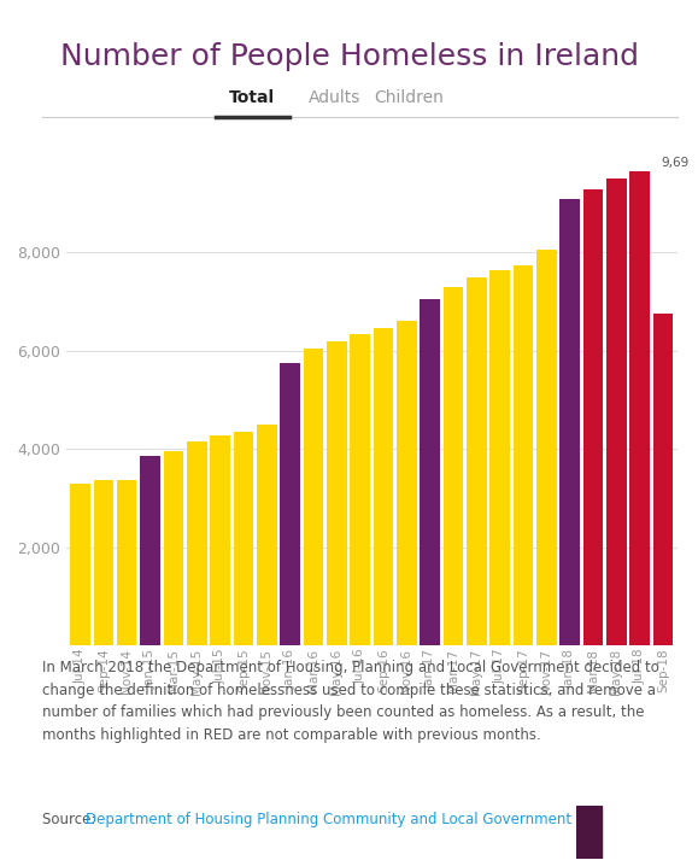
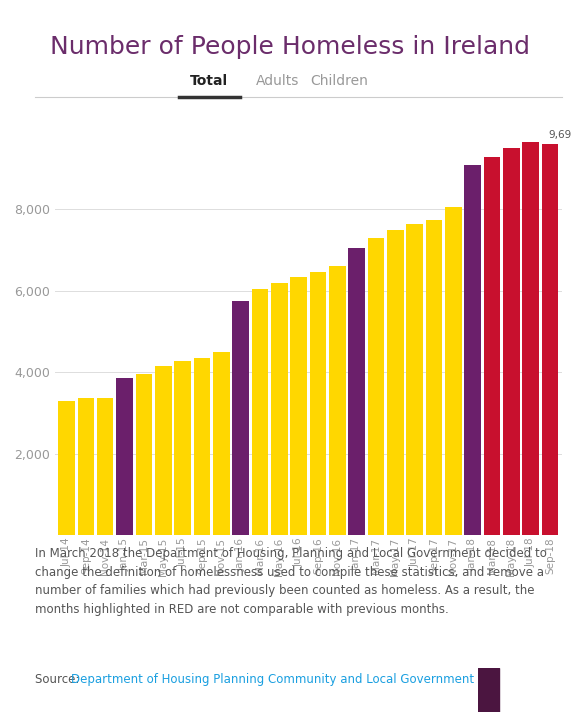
Sep-18: 6,750 -> 9,620
